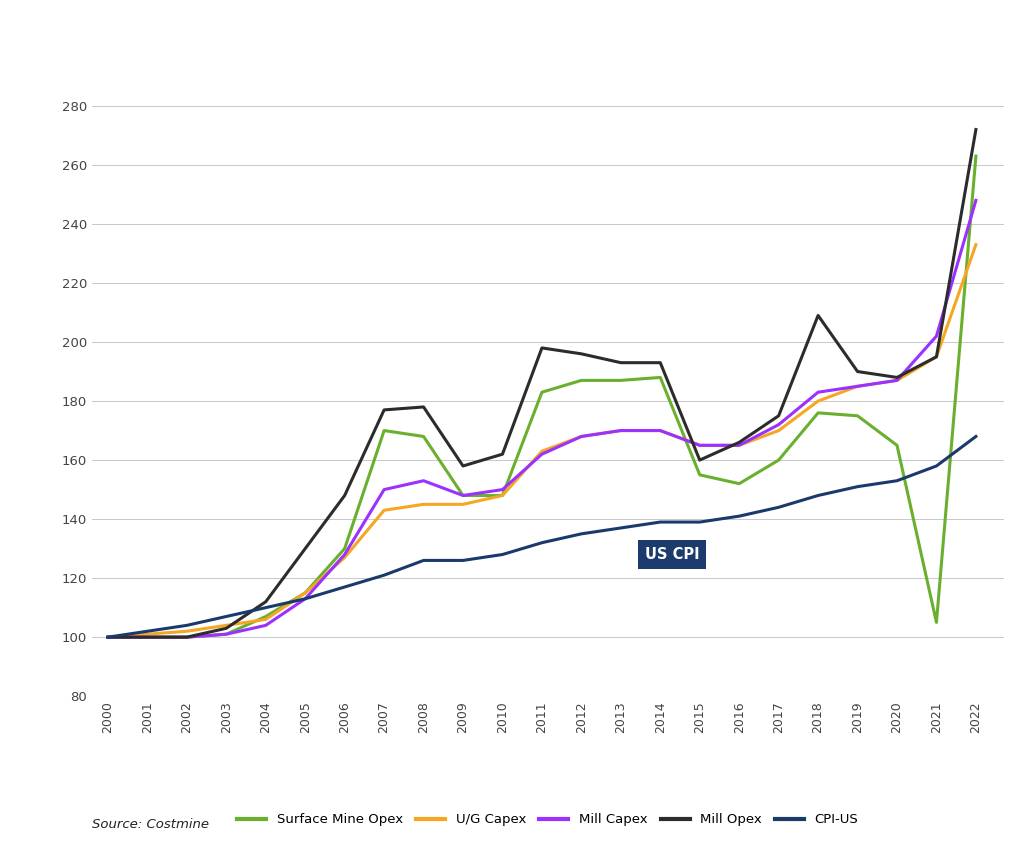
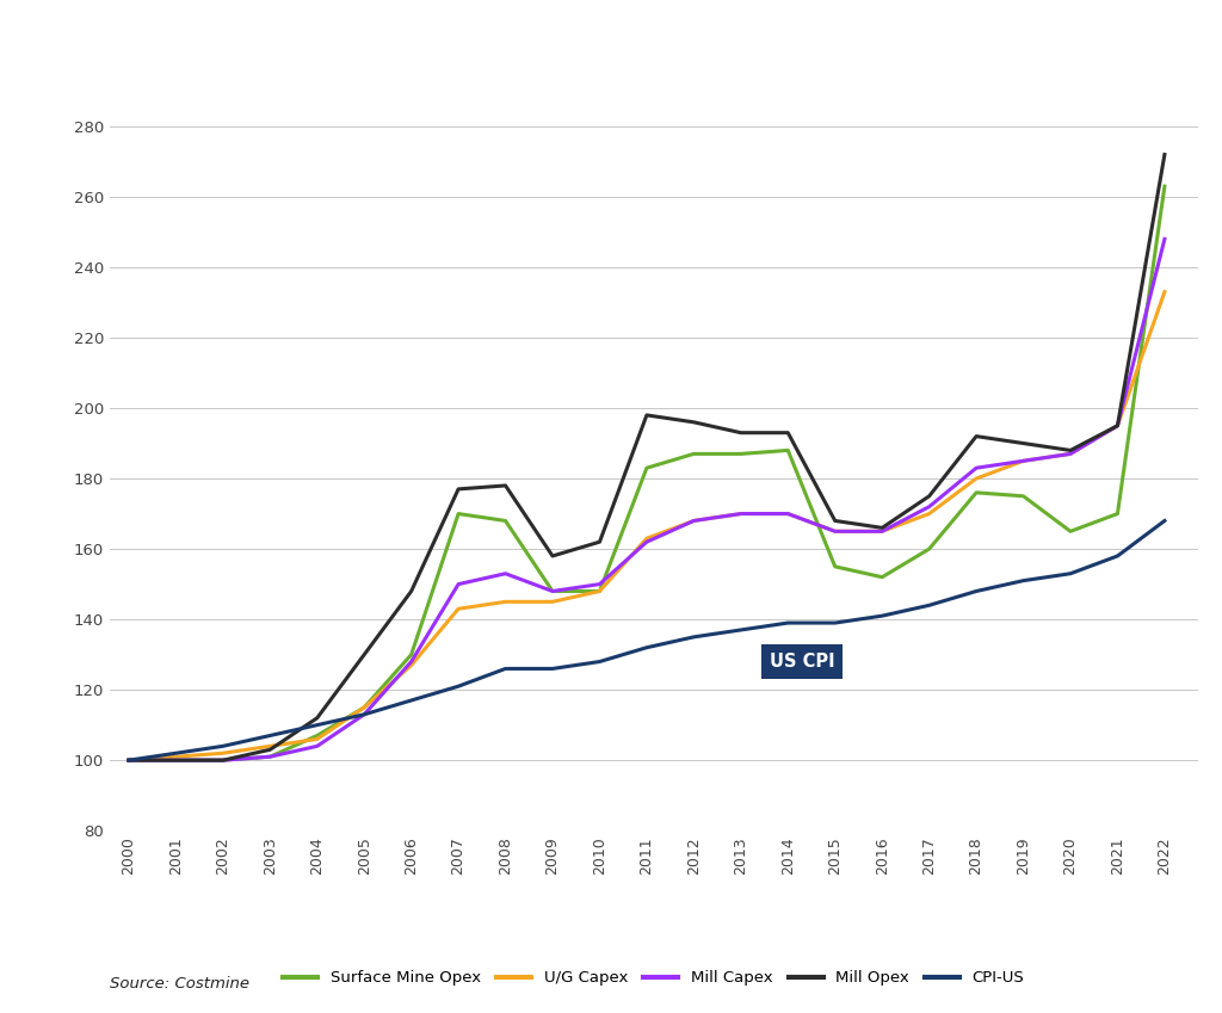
Mill Opex/2015: 160 -> 168
Mill Opex/2018: 209 -> 192
Surface Mine Opex/2021: 105 -> 170
Mill Capex/2021: 202 -> 195
